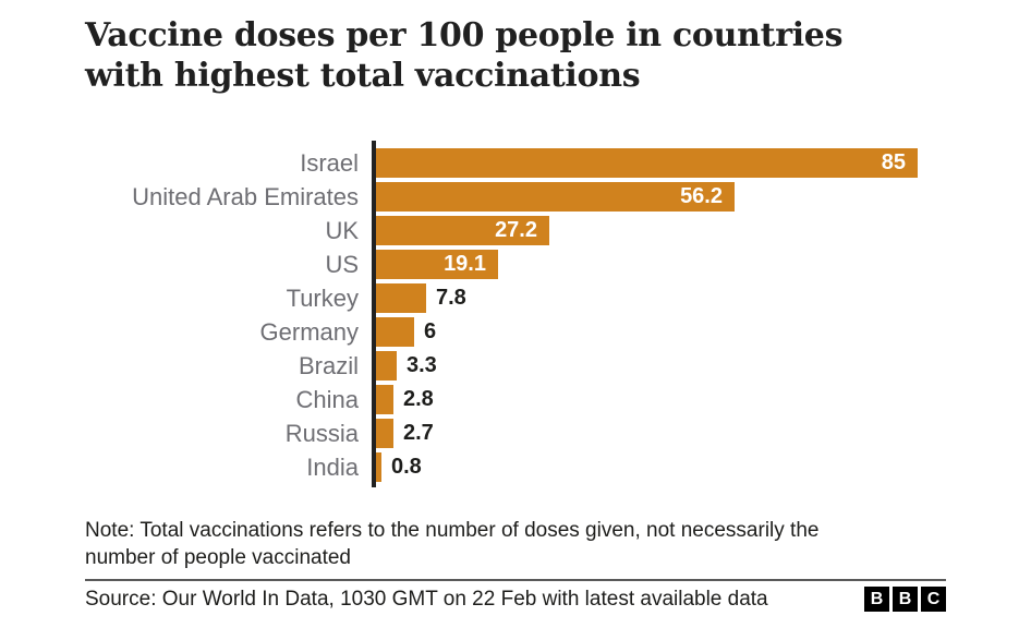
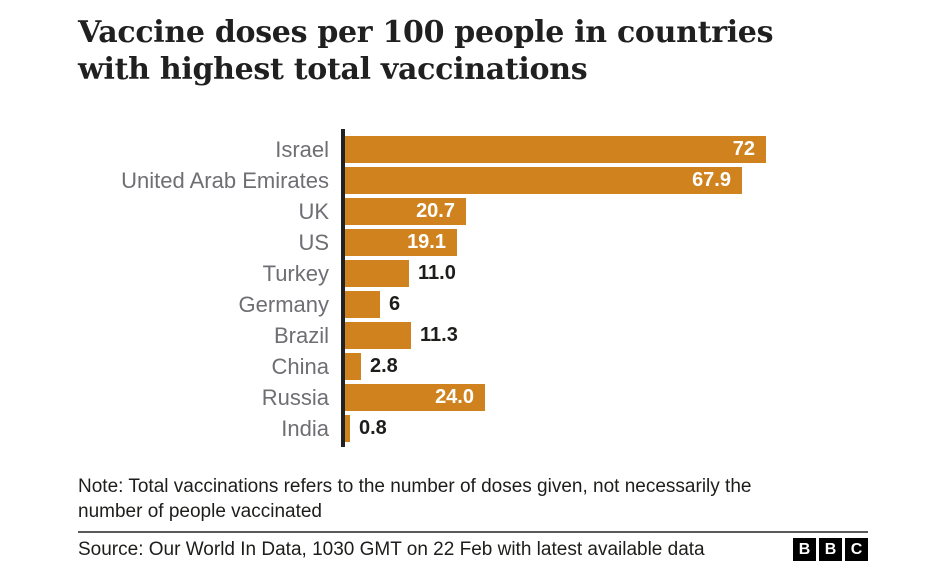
Israel: 85 -> 72
United Arab Emirates: 56.2 -> 67.9
UK: 27.2 -> 20.7
Turkey: 7.8 -> 11.0
Brazil: 3.3 -> 11.3
Russia: 2.7 -> 24.0
